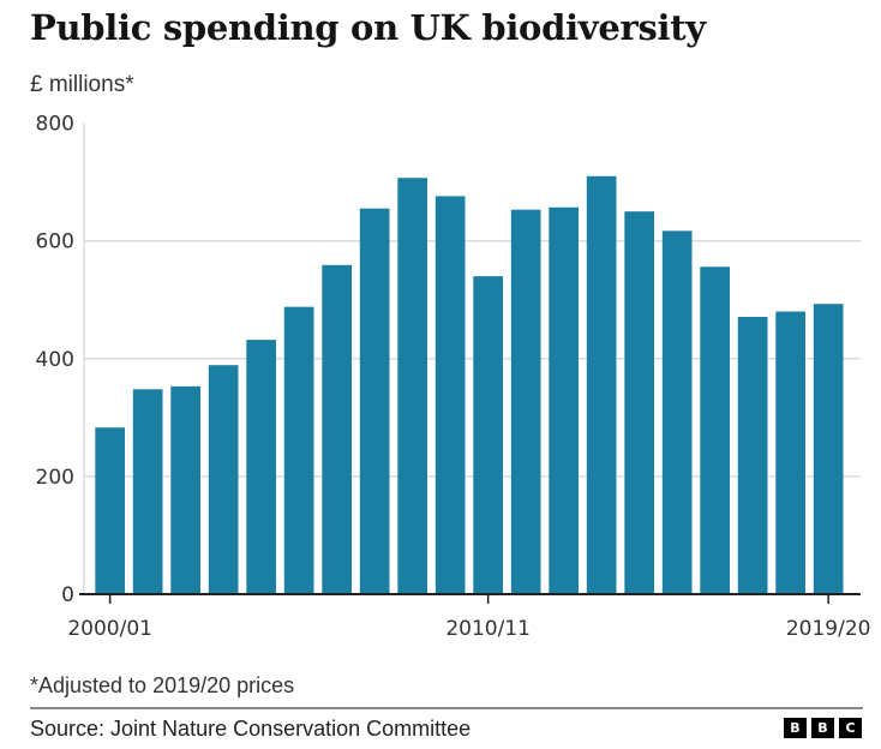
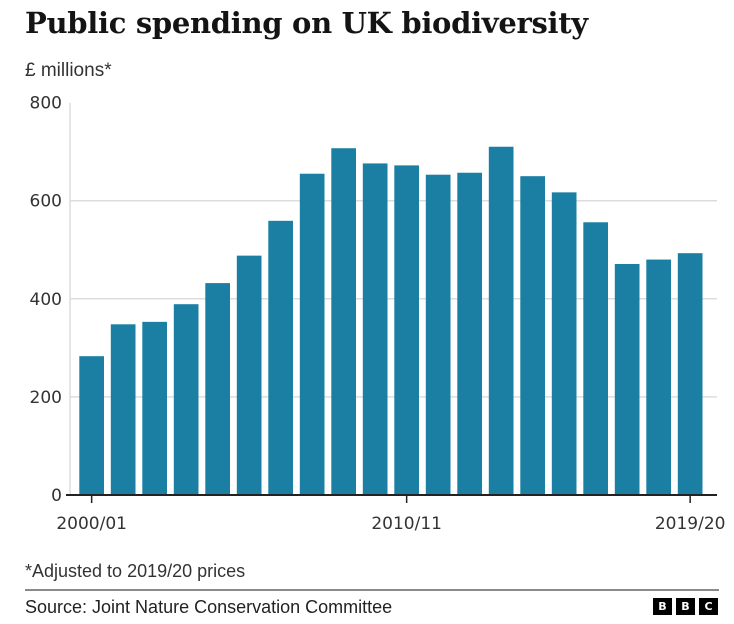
2010/11: 540 -> 670
